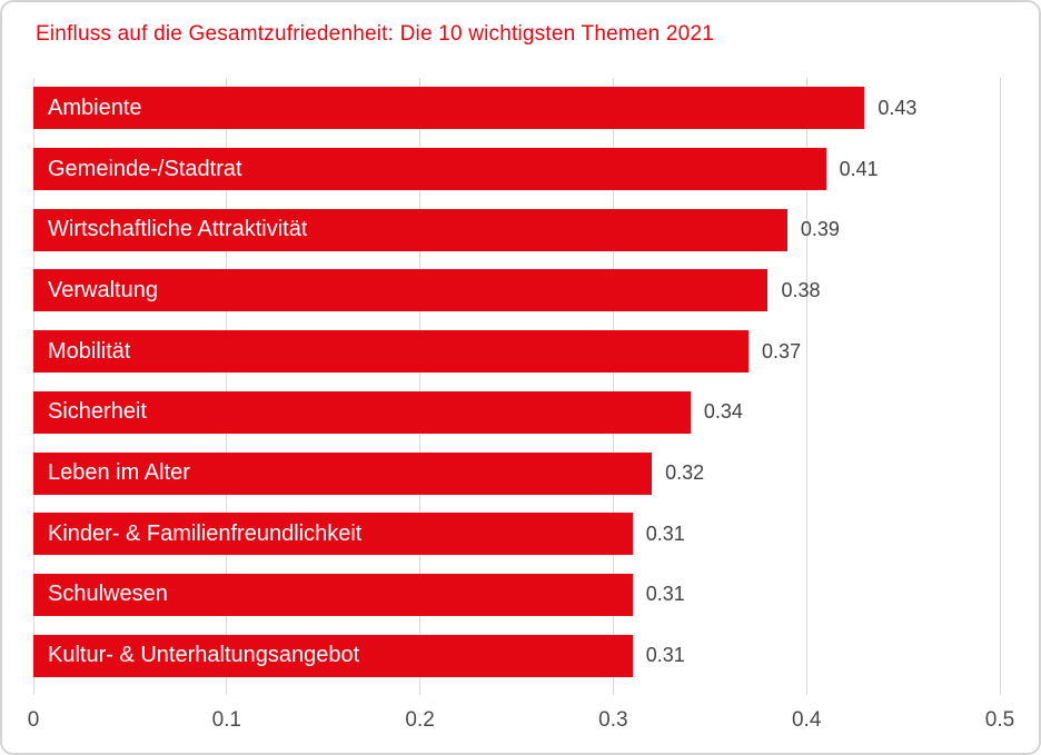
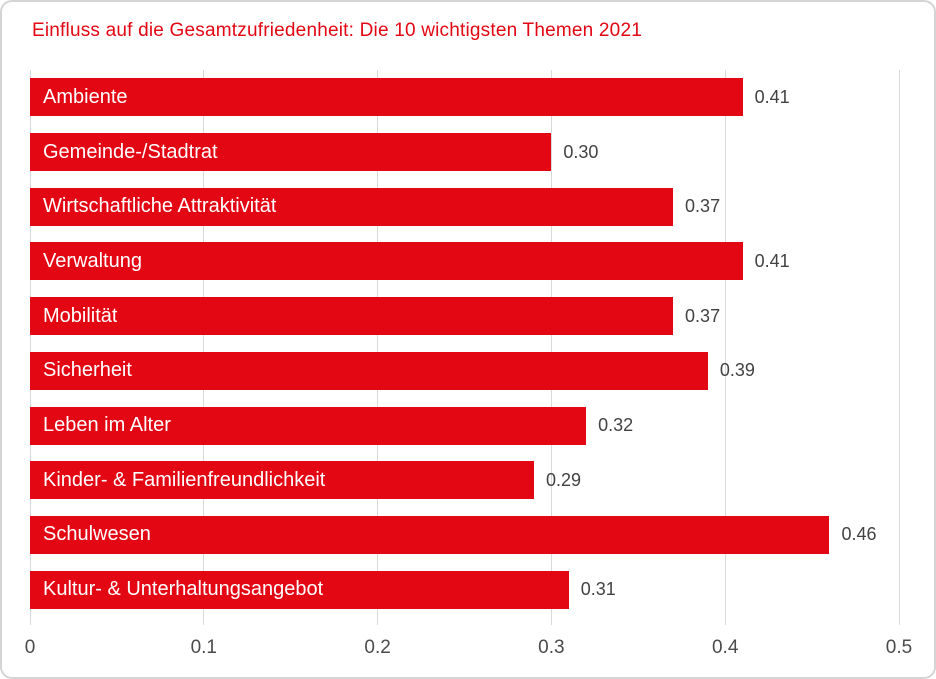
Ambiente: 0.43 -> 0.41
Gemeinde-/Stadtrat: 0.41 -> 0.30
Wirtschaftliche Attraktivität: 0.39 -> 0.37
Verwaltung: 0.38 -> 0.41
Sicherheit: 0.34 -> 0.39
Kinder- & Familienfreundlichkeit: 0.31 -> 0.29
Schulwesen: 0.31 -> 0.46
